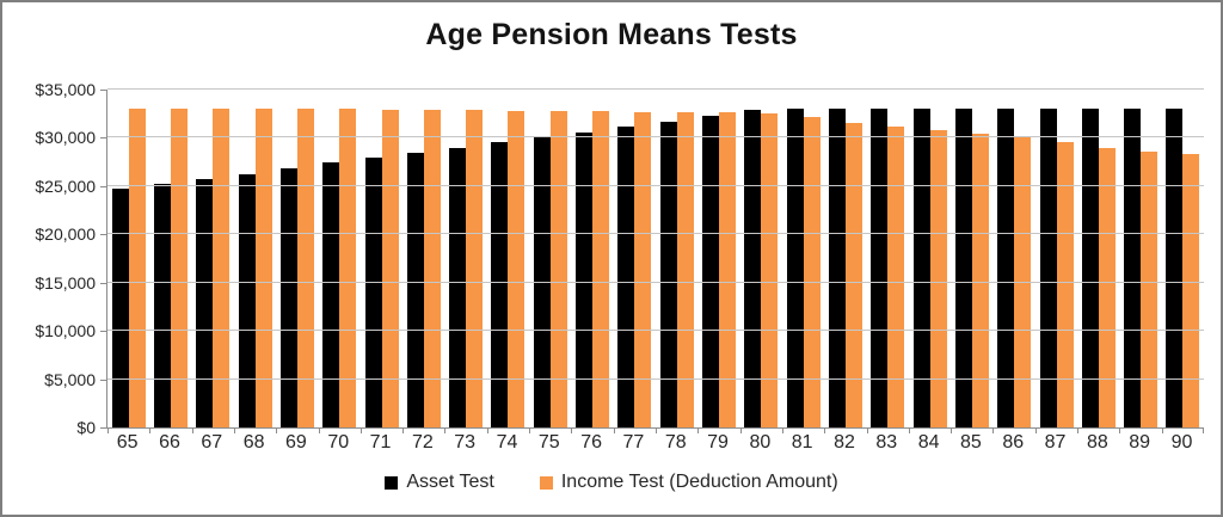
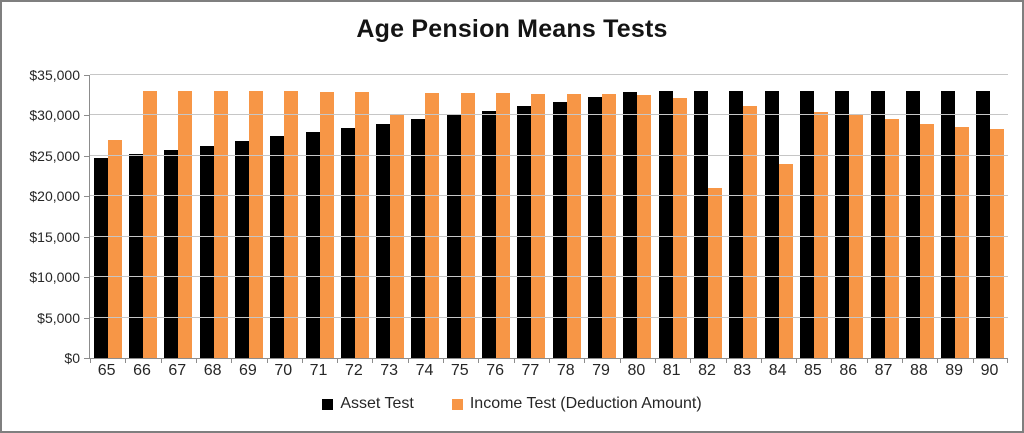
Income Test (Deduction Amount)/65: $33000 -> $27000
Income Test (Deduction Amount)/73: $33000 -> $30000
Income Test (Deduction Amount)/82: $32000 -> $21000
Income Test (Deduction Amount)/84: $31000 -> $24000
